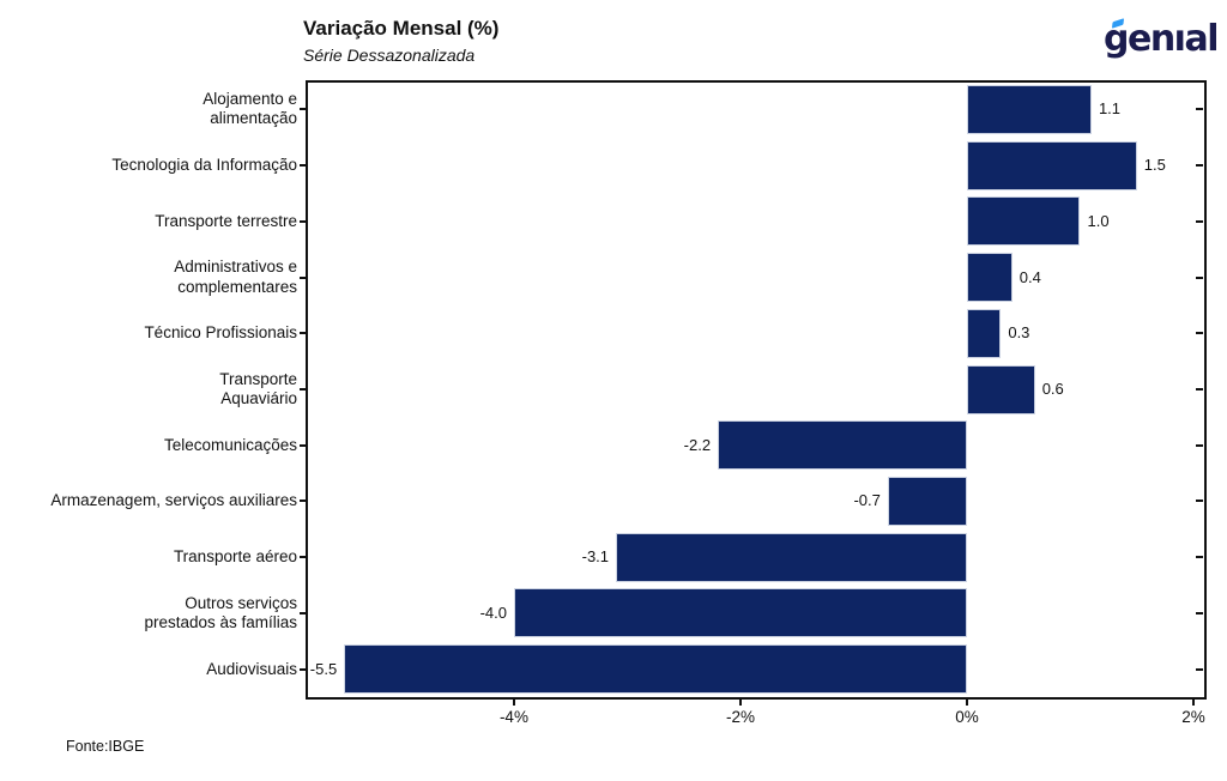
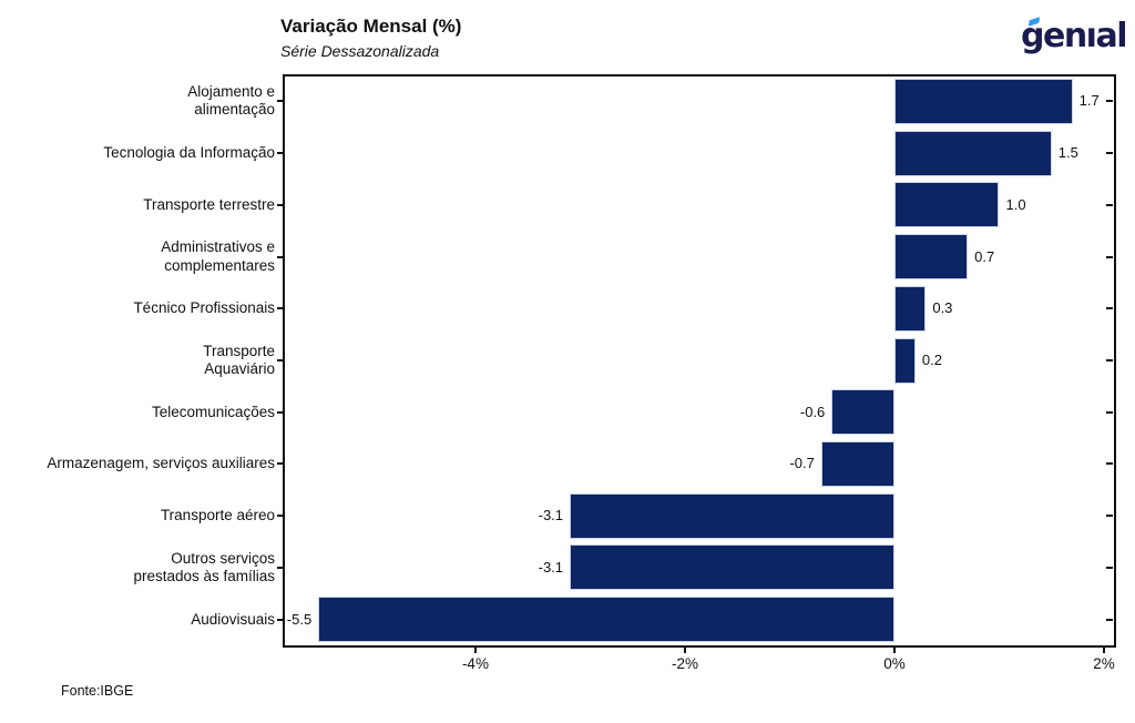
Alojamento e alimentação: 1.1 -> 1.7
Administrativos e complementares: 0.4 -> 0.7
Transporte Aquaviário: 0.6 -> 0.2
Telecomunicações: -2.2 -> -0.6
Outros serviços prestados às famílias: -4.0 -> -3.1
